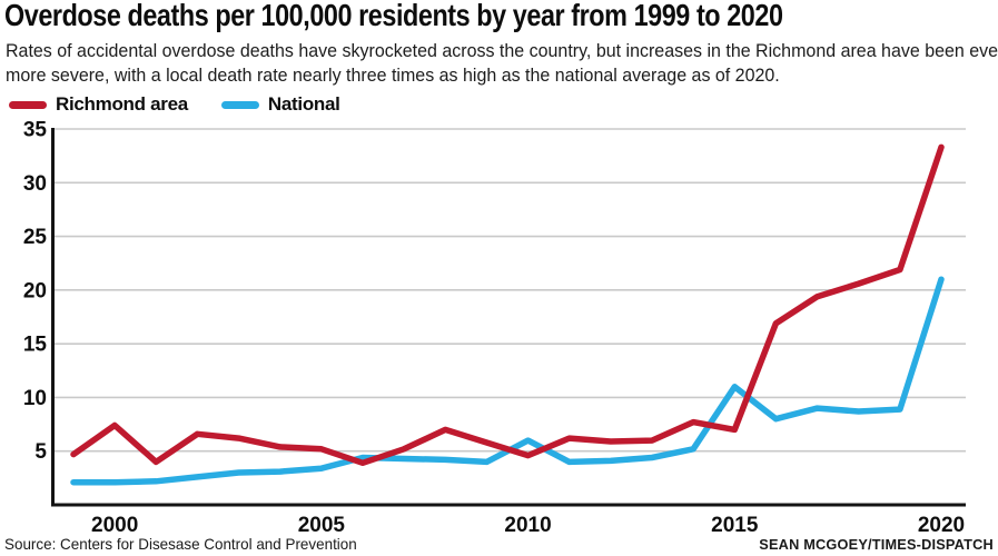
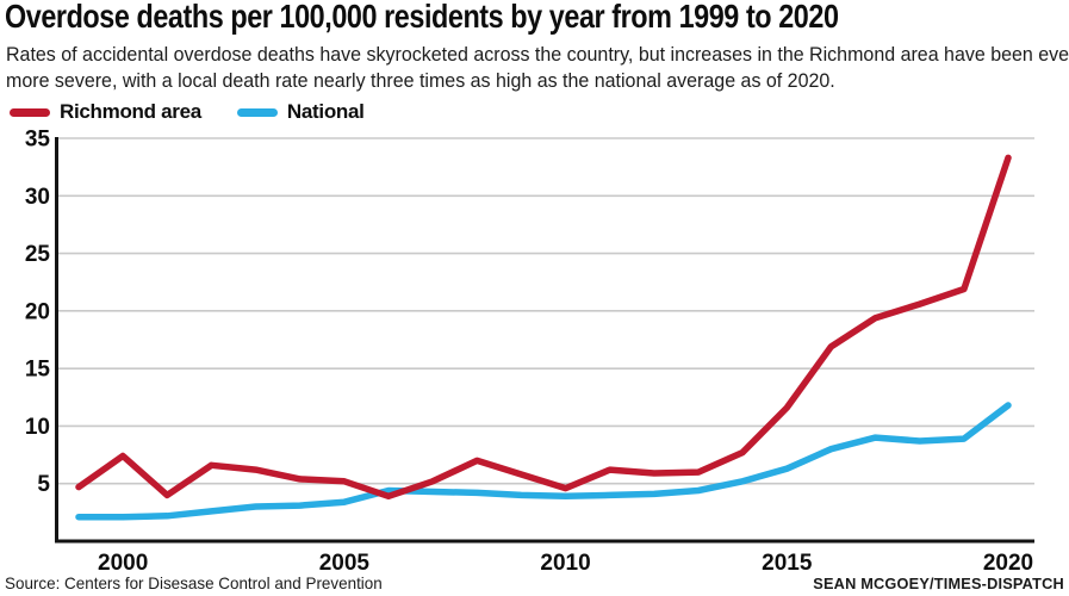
National/2010: 6 -> 4
Richmond area/2015: 7 -> 12
National/2015: 11 -> 6
National/2020: 21 -> 12
